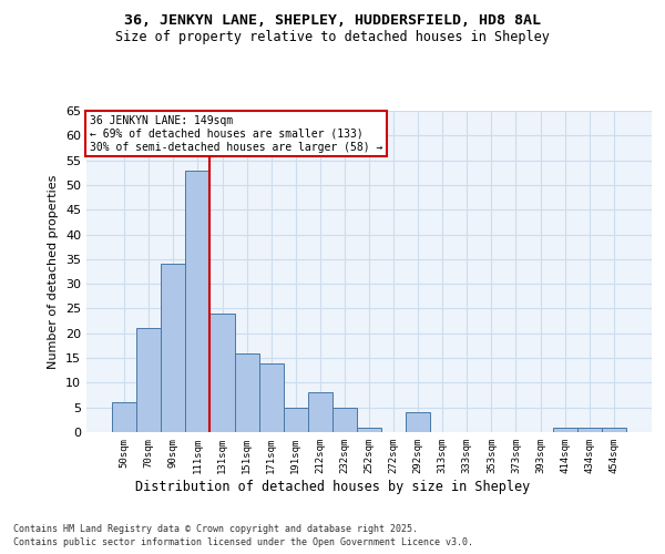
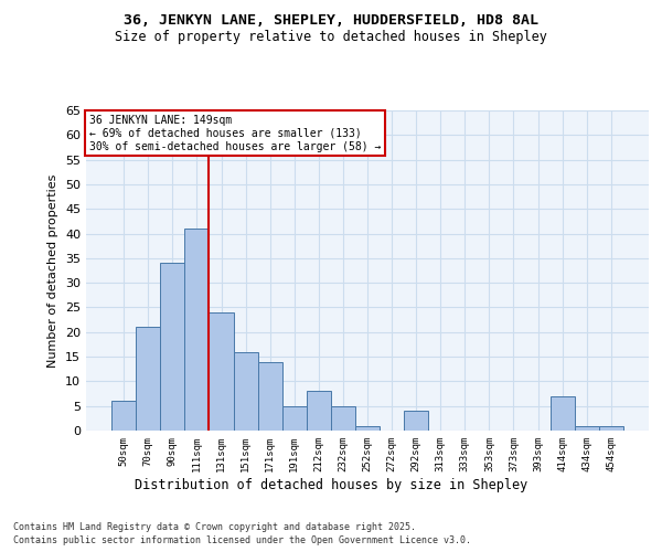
111sqm: 53 -> 41
414sqm: 1 -> 7
